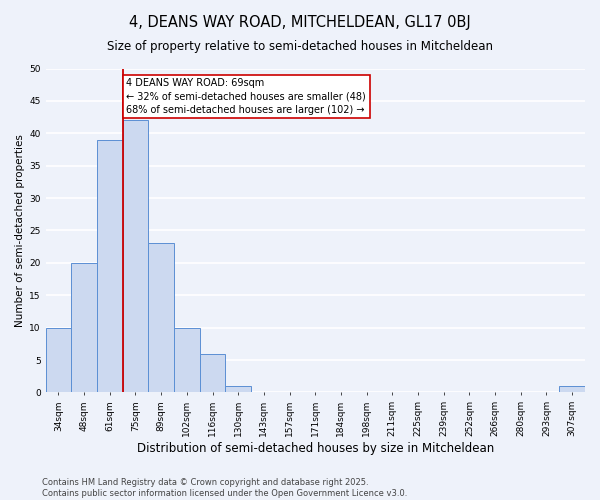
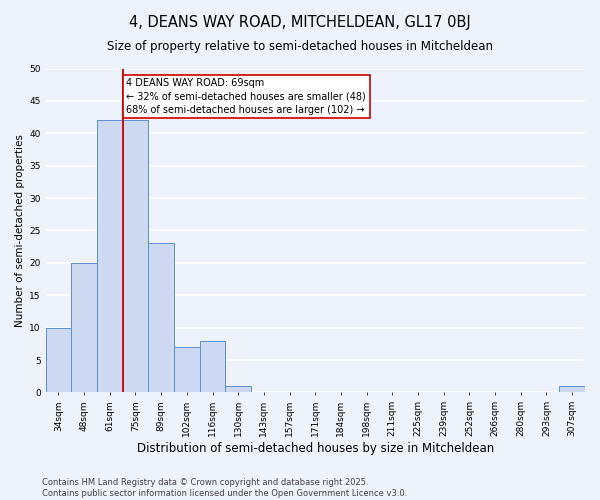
61sqm: 39 -> 42
102sqm: 10 -> 7
116sqm: 6 -> 8
